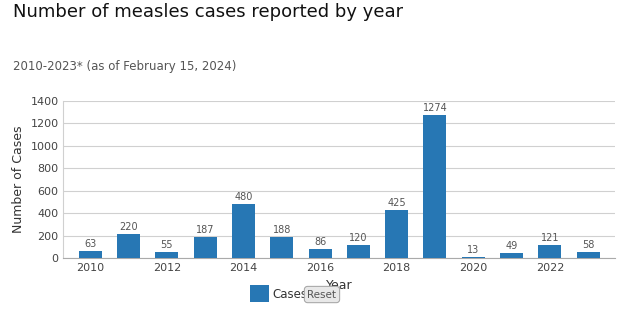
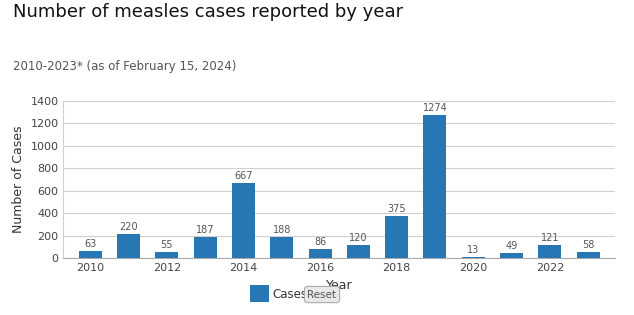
2014: 480 -> 667
2018: 425 -> 375
